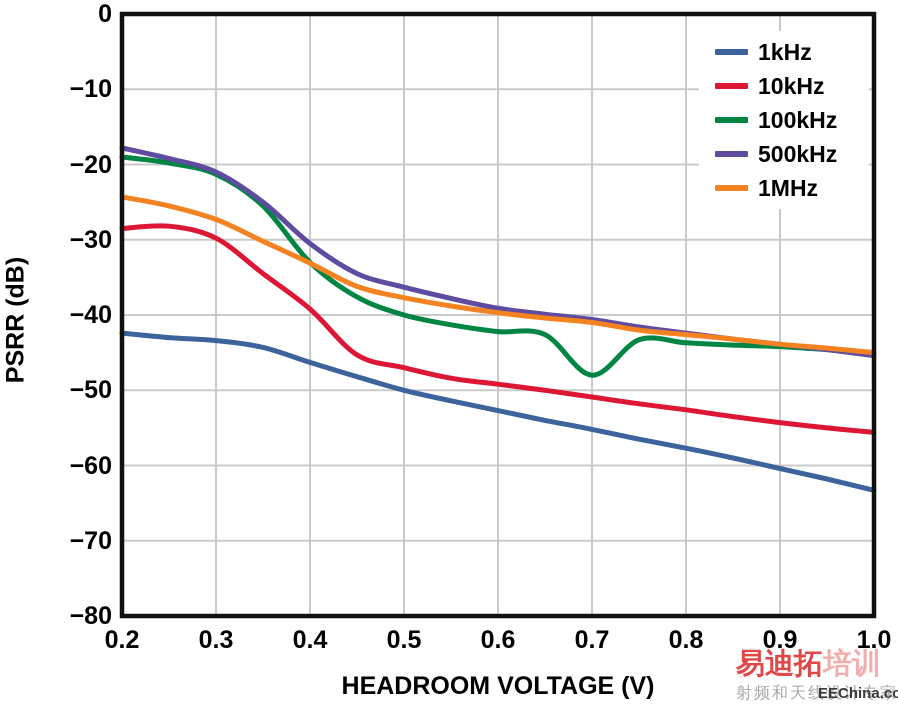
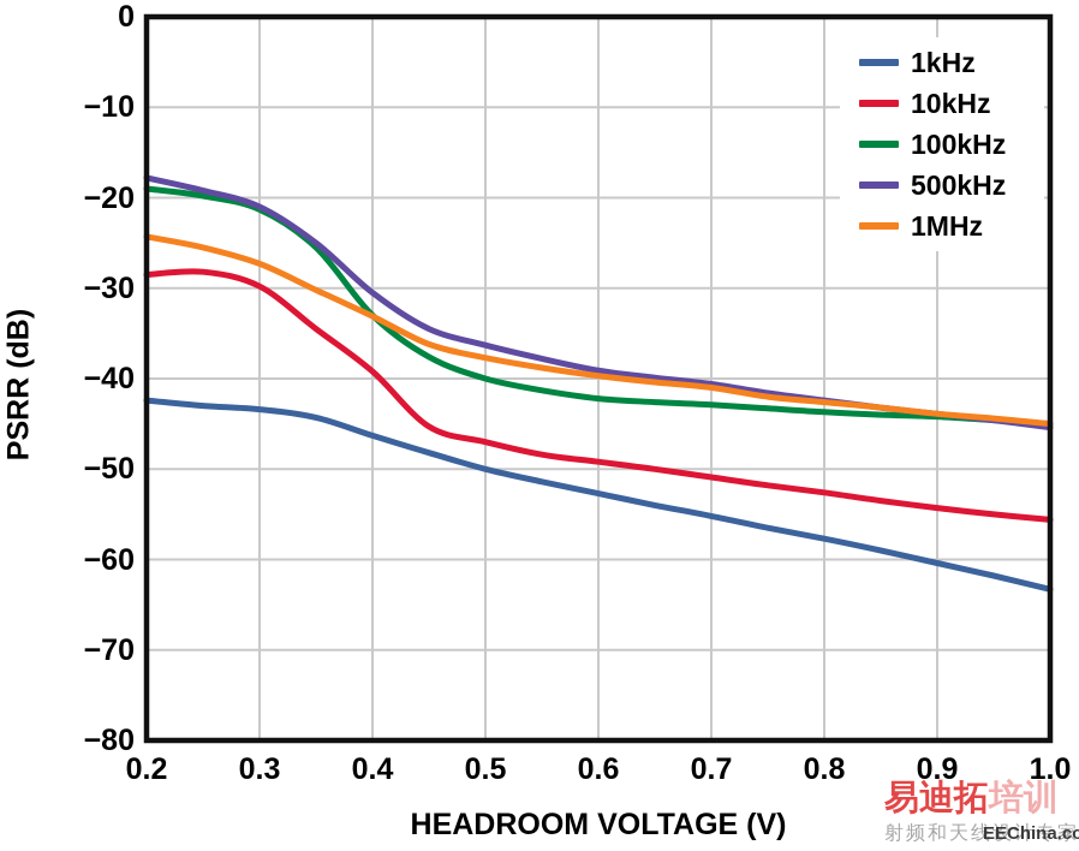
100kHz/0.7: -48 -> -43
